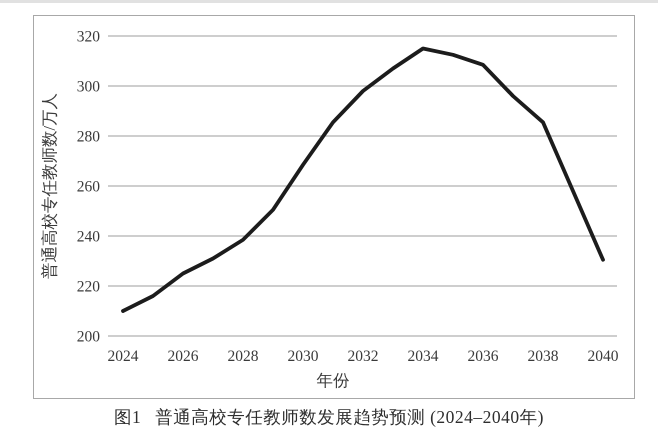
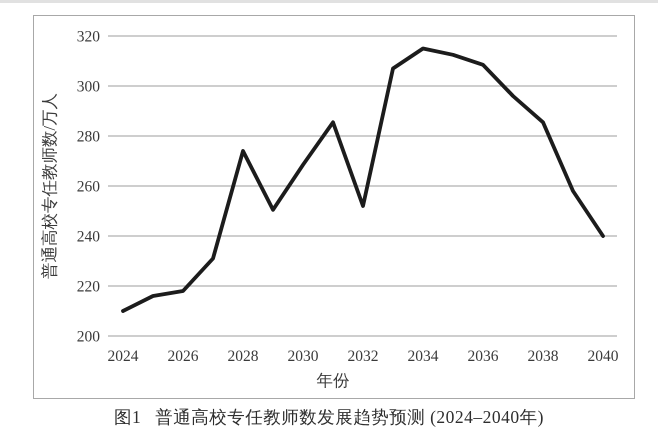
2026: 225 -> 218
2028: 238 -> 274
2032: 298 -> 252
2040: 230 -> 240
